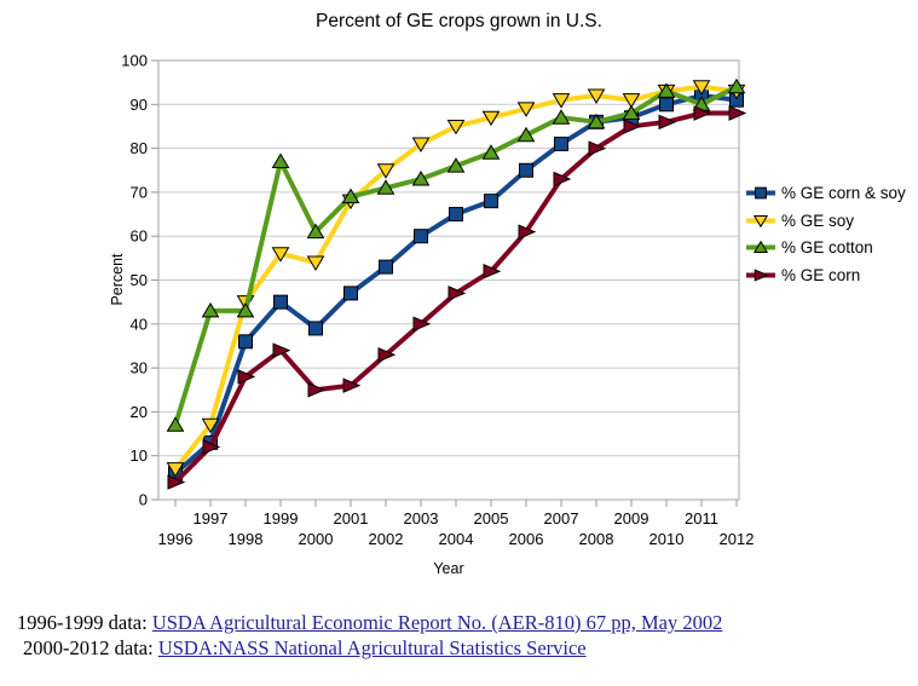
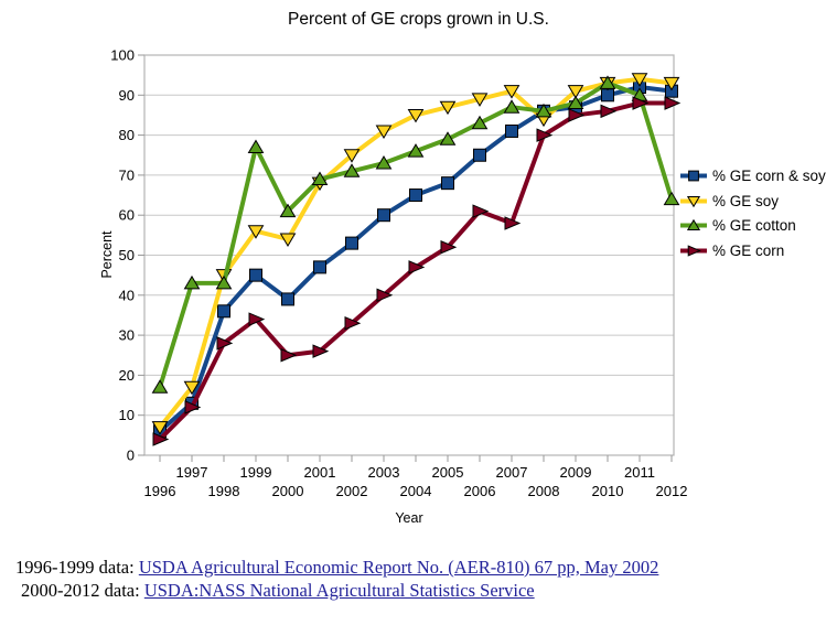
% GE corn/2007: 73 -> 58
% GE soy/2008: 92 -> 84
% GE cotton/2012: 94 -> 64
